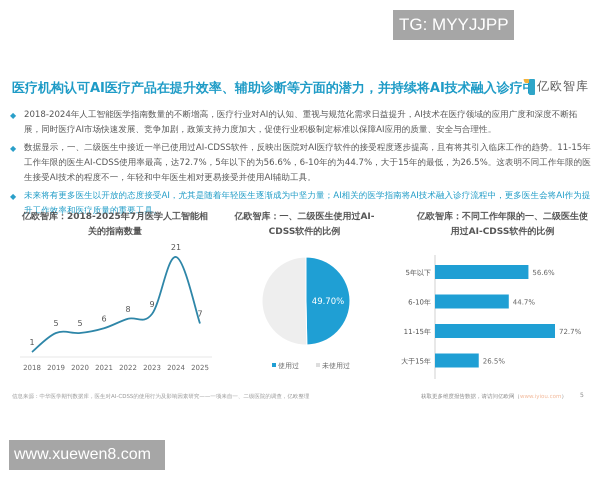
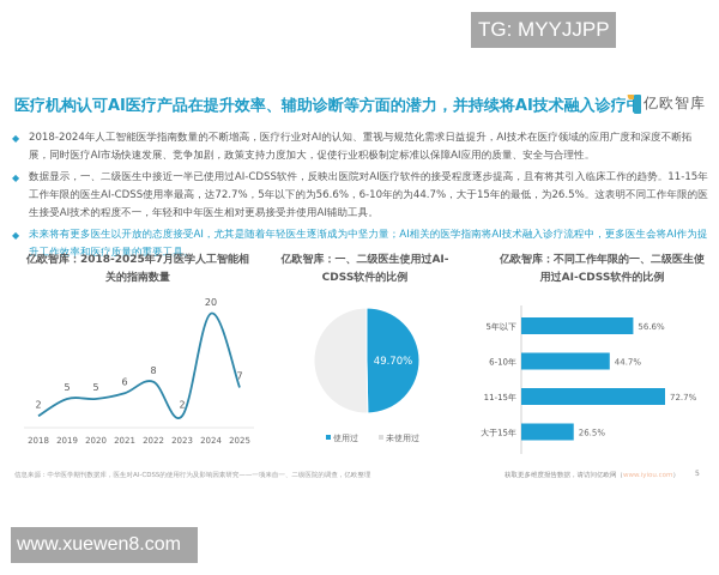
亿欧智库：2018-2025年7月医学人工智能相关的指南数量/2018: 1 -> 2
亿欧智库：2018-2025年7月医学人工智能相关的指南数量/2023: 9 -> 2
亿欧智库：2018-2025年7月医学人工智能相关的指南数量/2024: 21 -> 20
